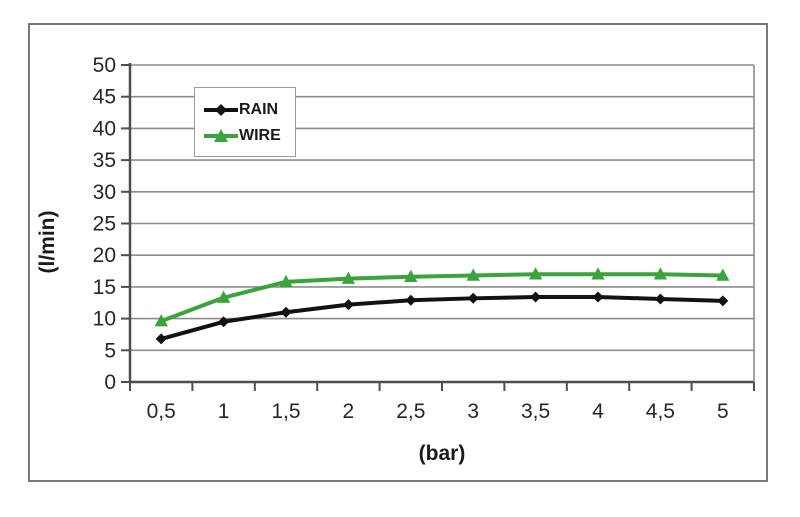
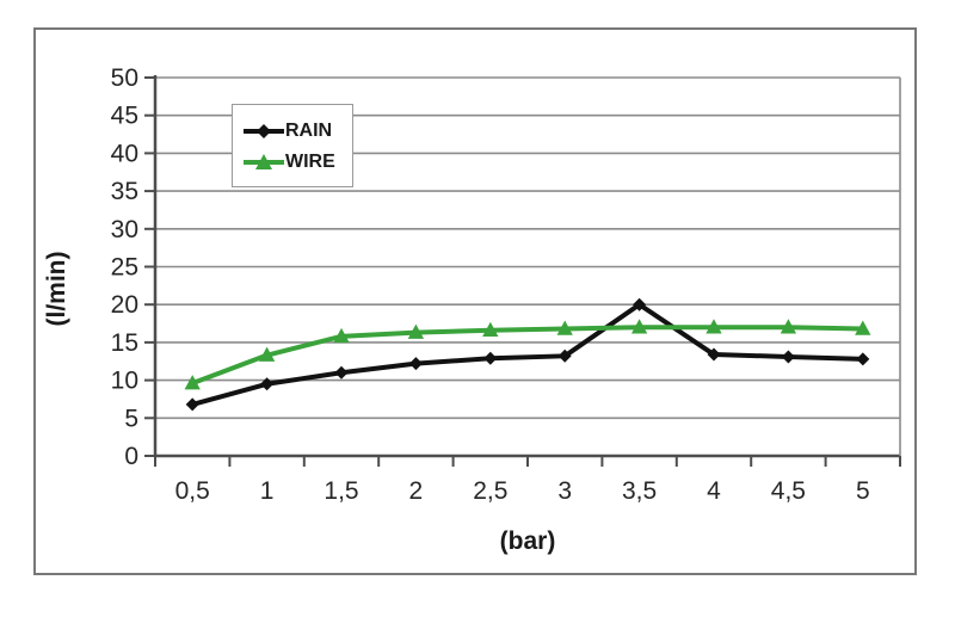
RAIN/3,5: 13 -> 20
